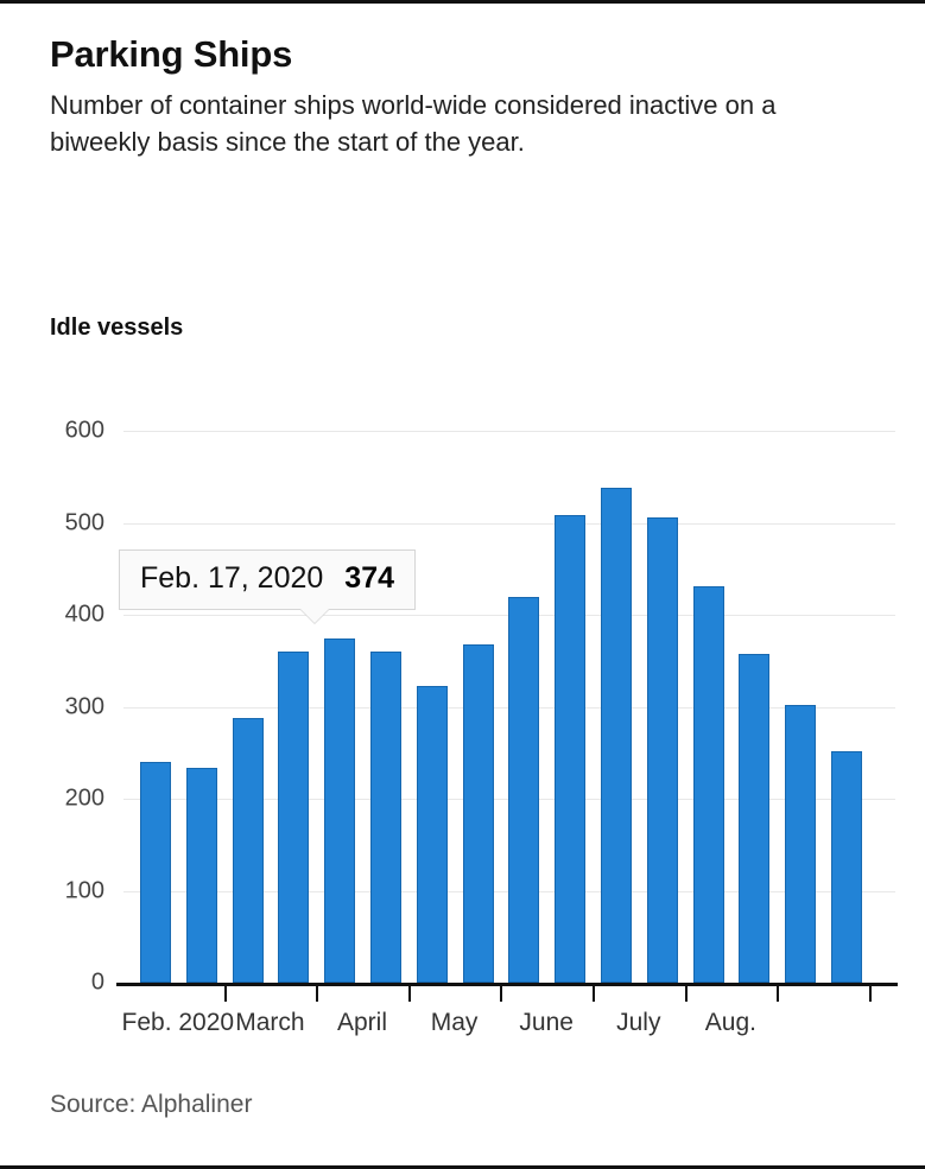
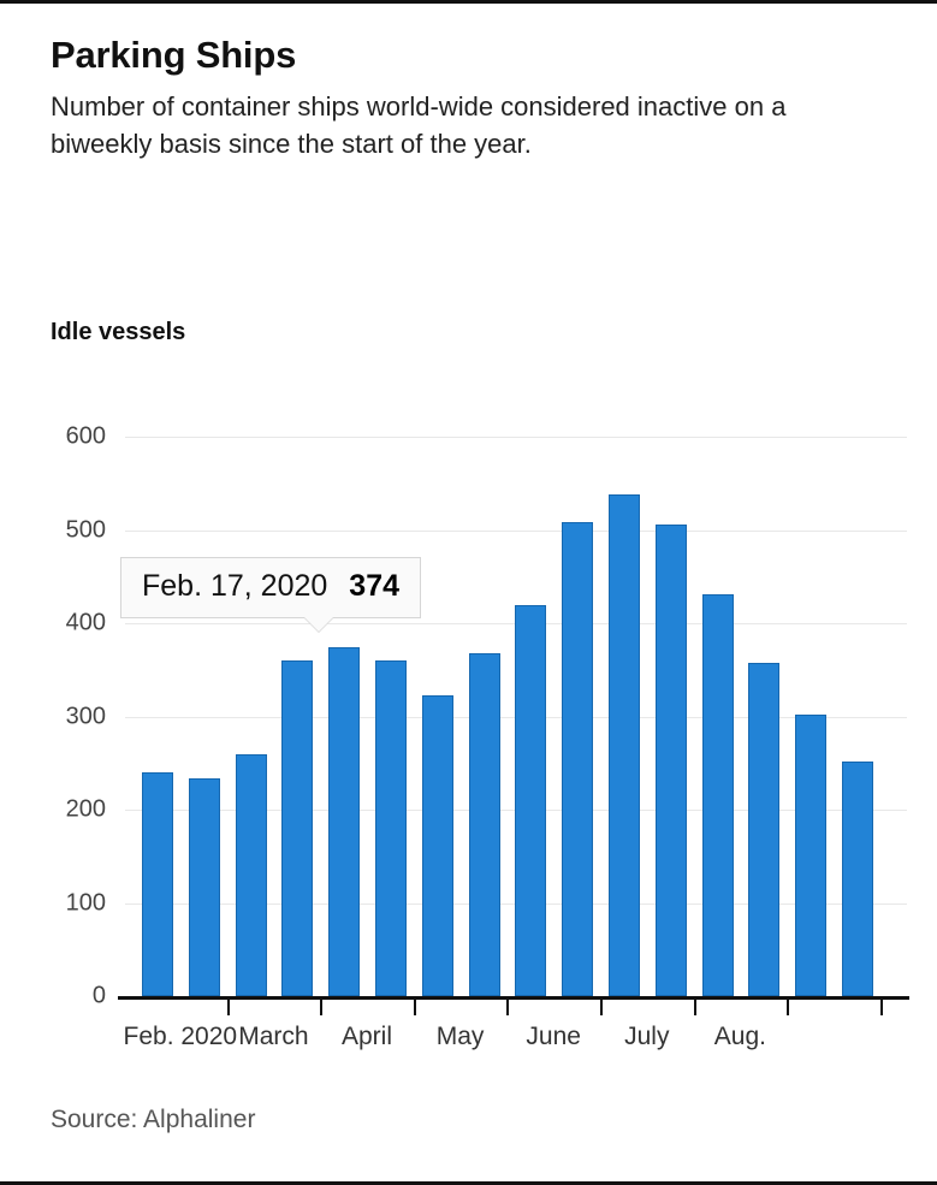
Feb. 17, 2020: 290 -> 260
